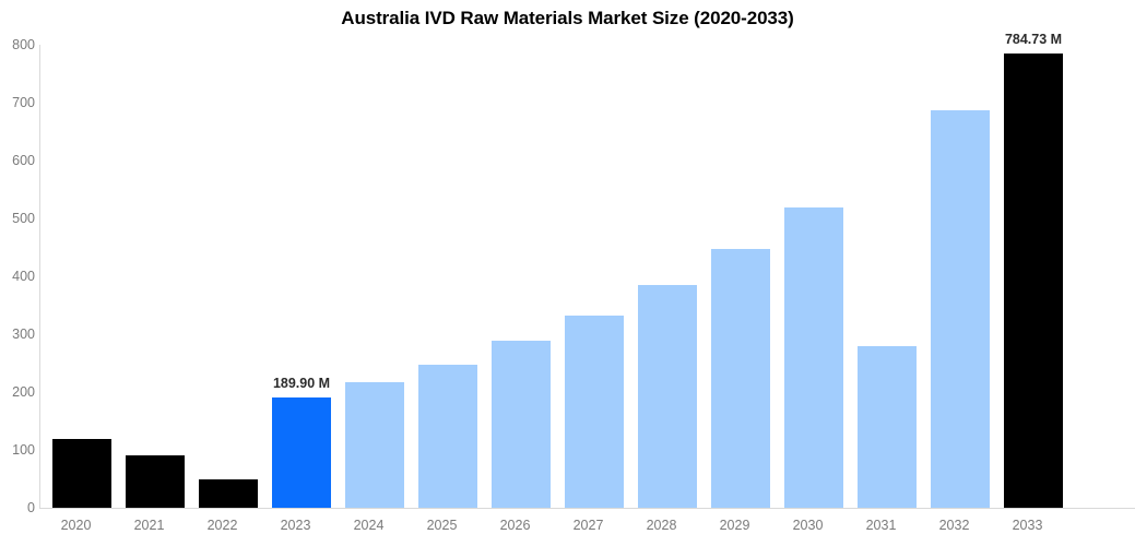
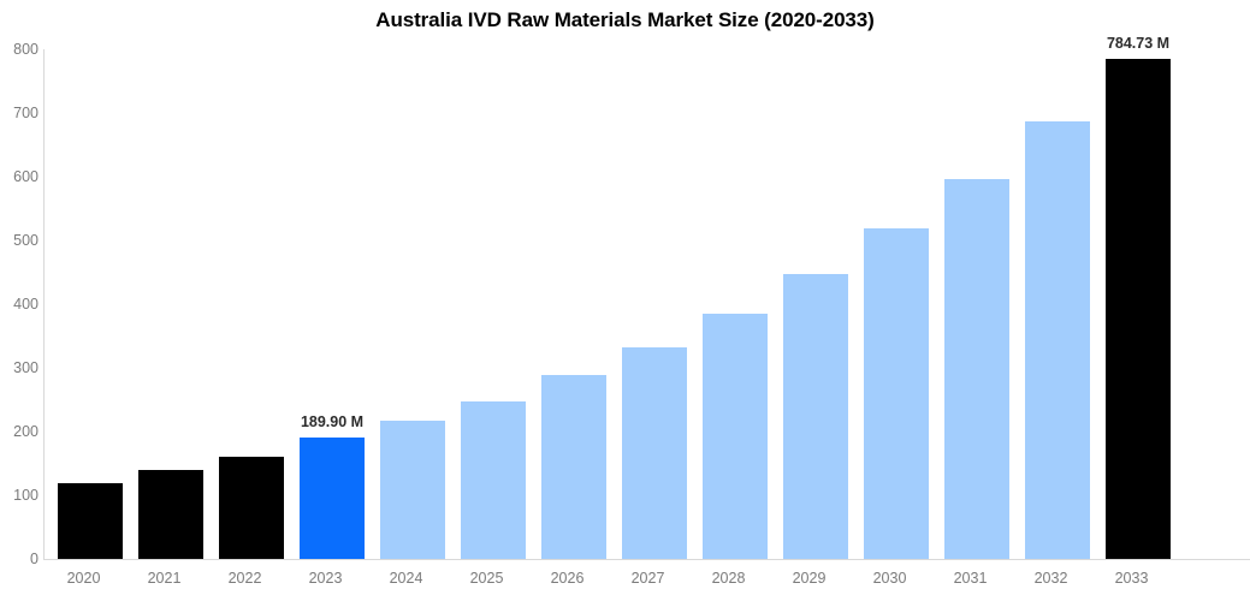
2021: 90 -> 140
2022: 50 -> 160
2031: 280 -> 600
